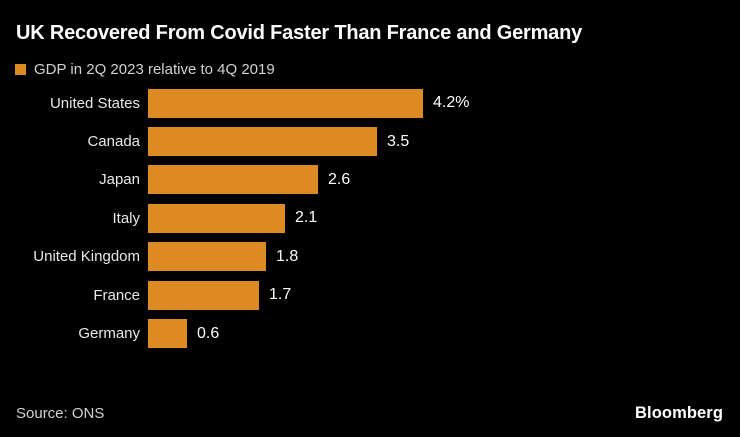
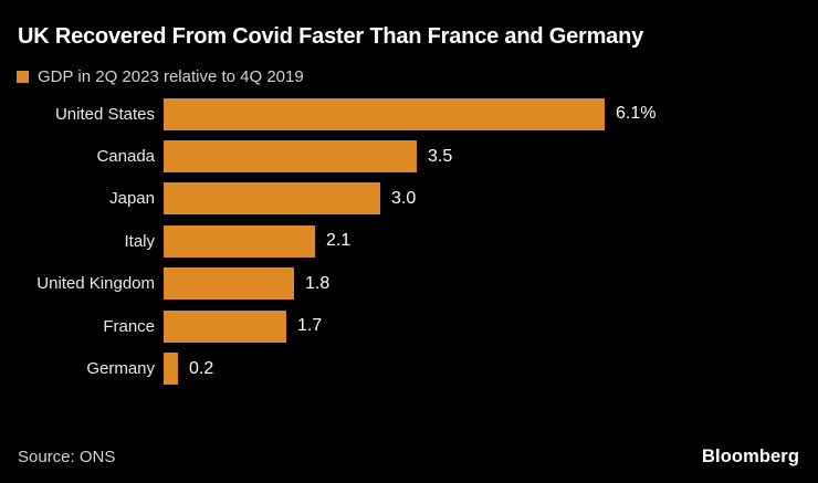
United States: 4.2% -> 6.1%
Japan: 2.6 -> 3.0
Germany: 0.6 -> 0.2
